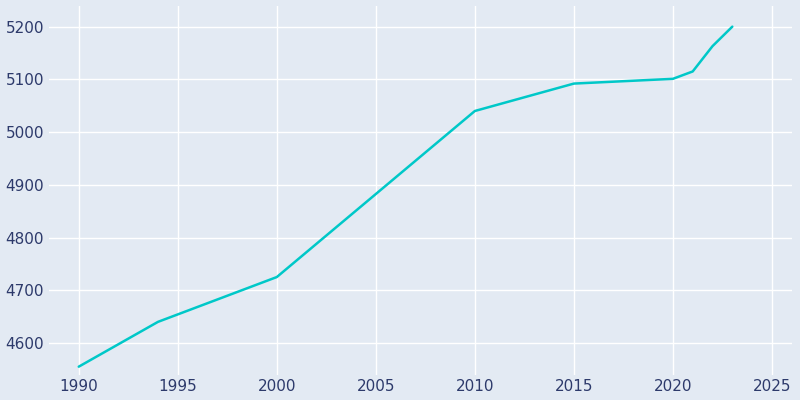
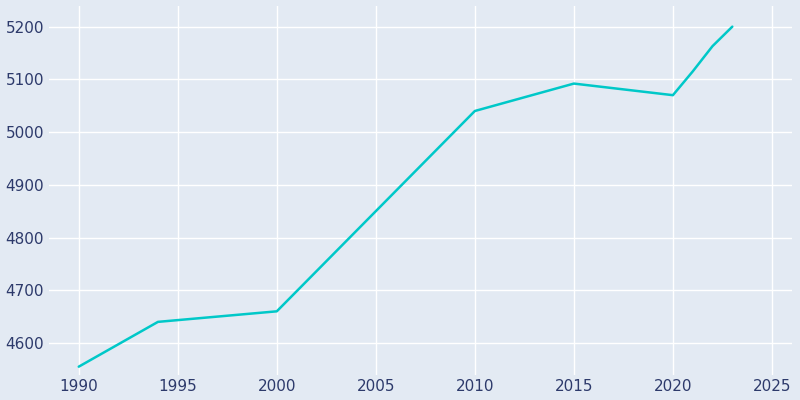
2000: 4725 -> 4660
2020: 5101 -> 5070
